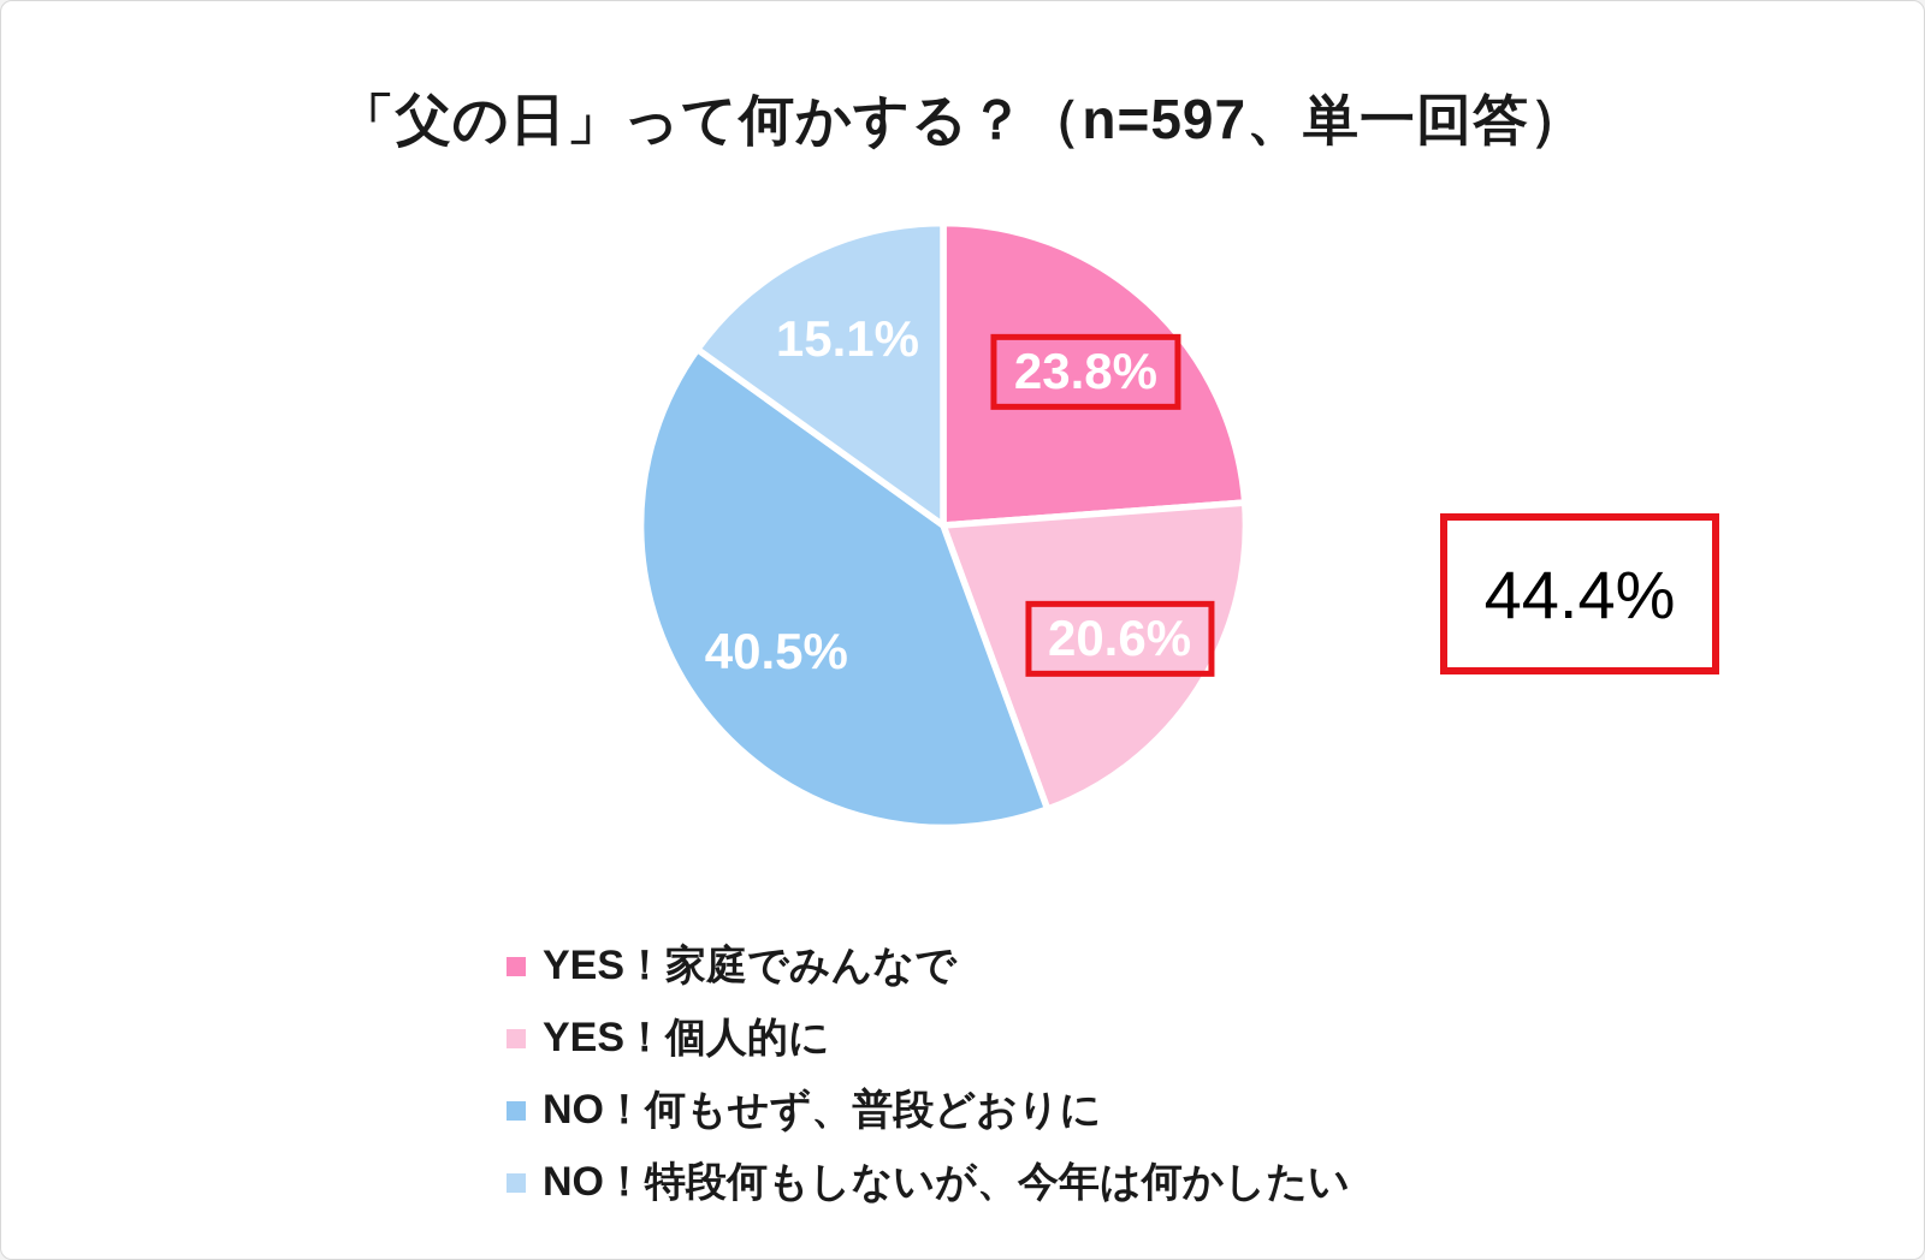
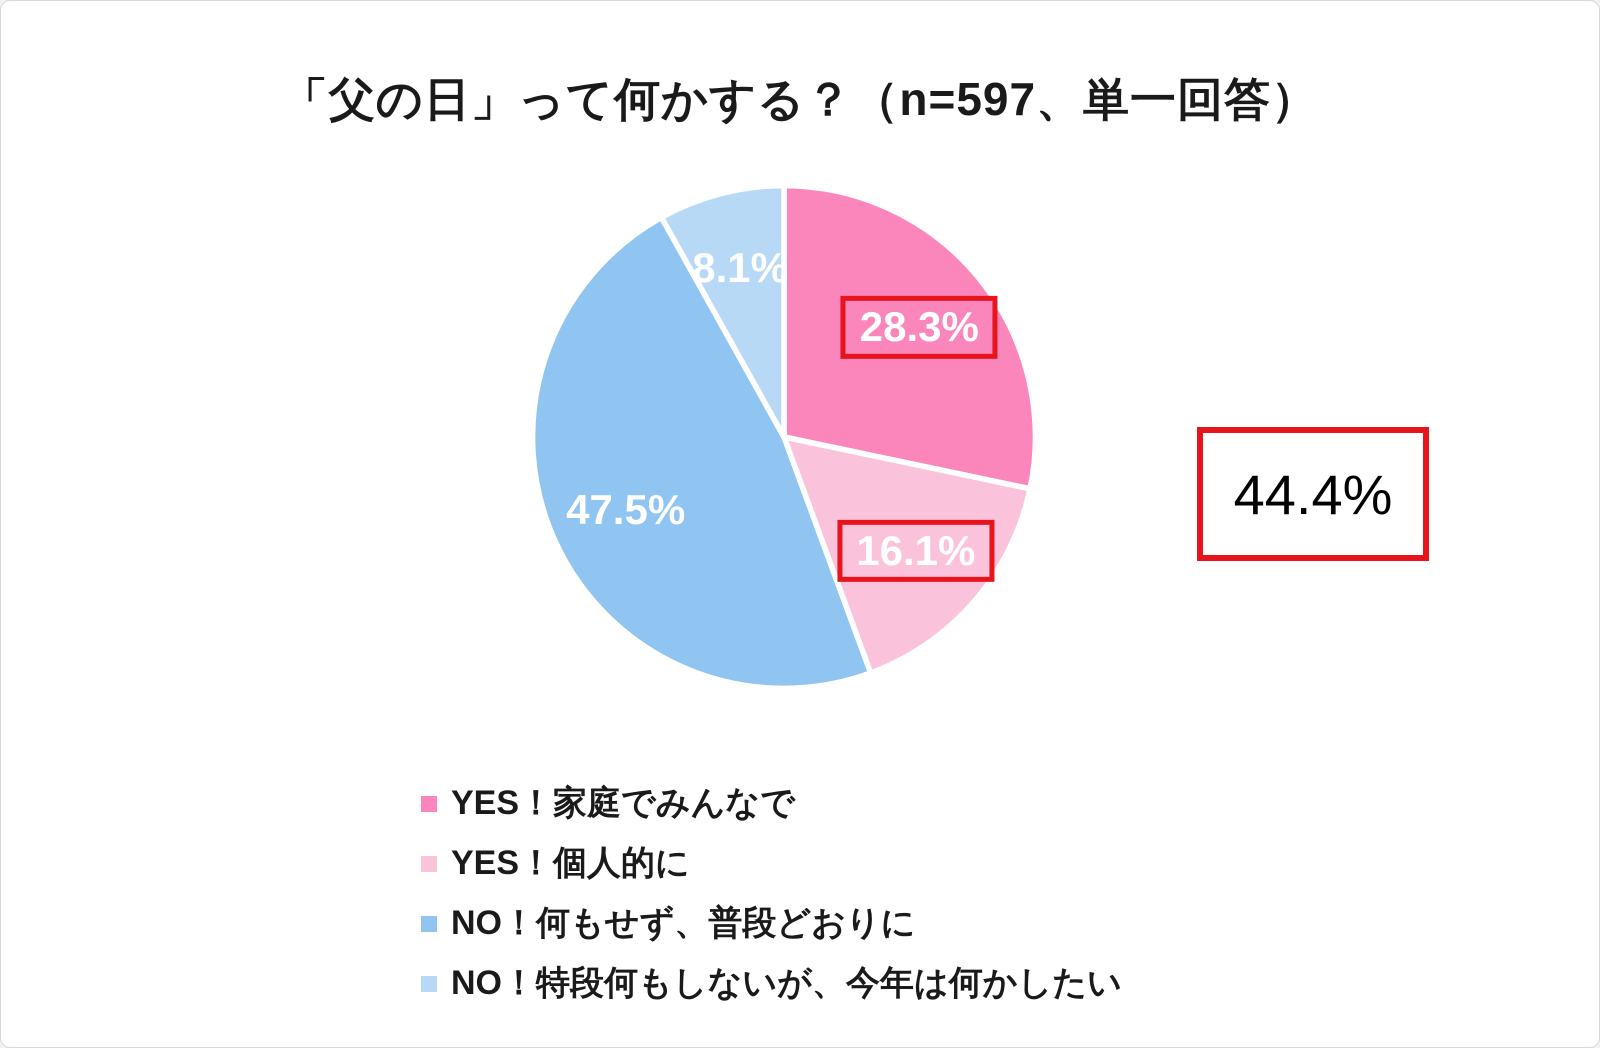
YES！家庭でみんなで: 23.8% -> 28.3%
YES！個人的に: 20.6% -> 16.1%
NO！何もせず、普段どおりに: 40.5% -> 47.5%
NO！特段何もしないが、今年は何かしたい: 15.1% -> 8.1%
